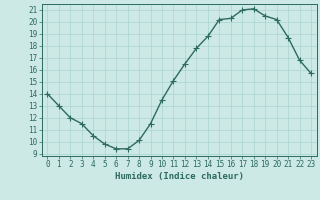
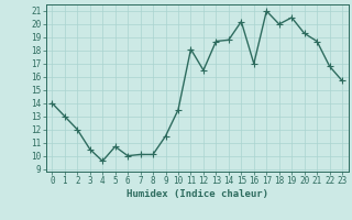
3: 11.5 -> 10.5
4: 10.5 -> 9.6
5: 9.8 -> 10.7
6: 9.4 -> 10.0
7: 9.4 -> 10.1
11: 15.1 -> 18.1
13: 17.8 -> 18.7
16: 20.3 -> 17.0
18: 21.1 -> 20.0
20: 20.2 -> 19.3
